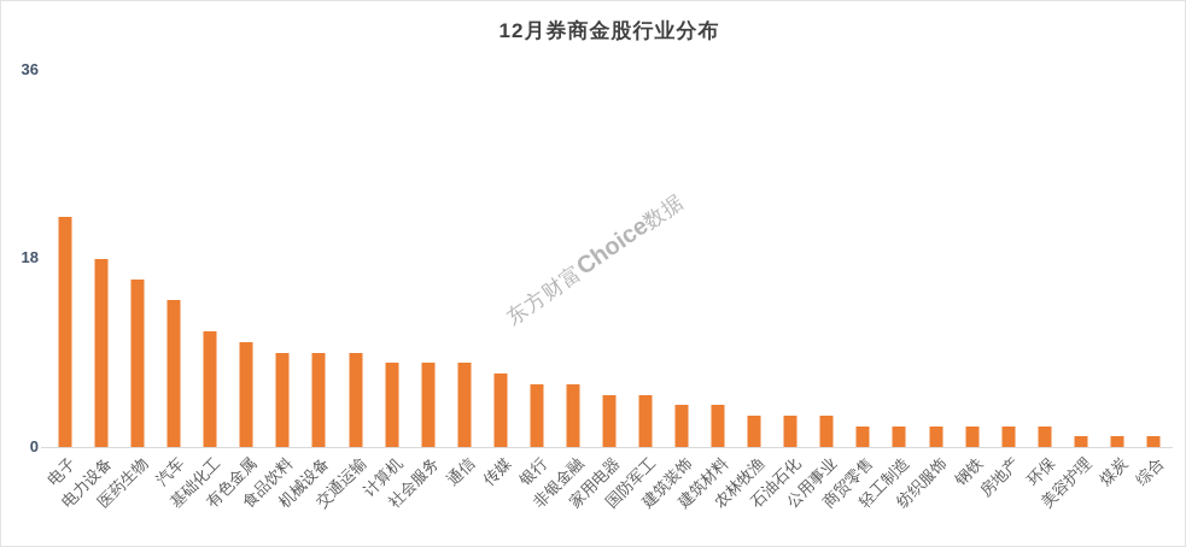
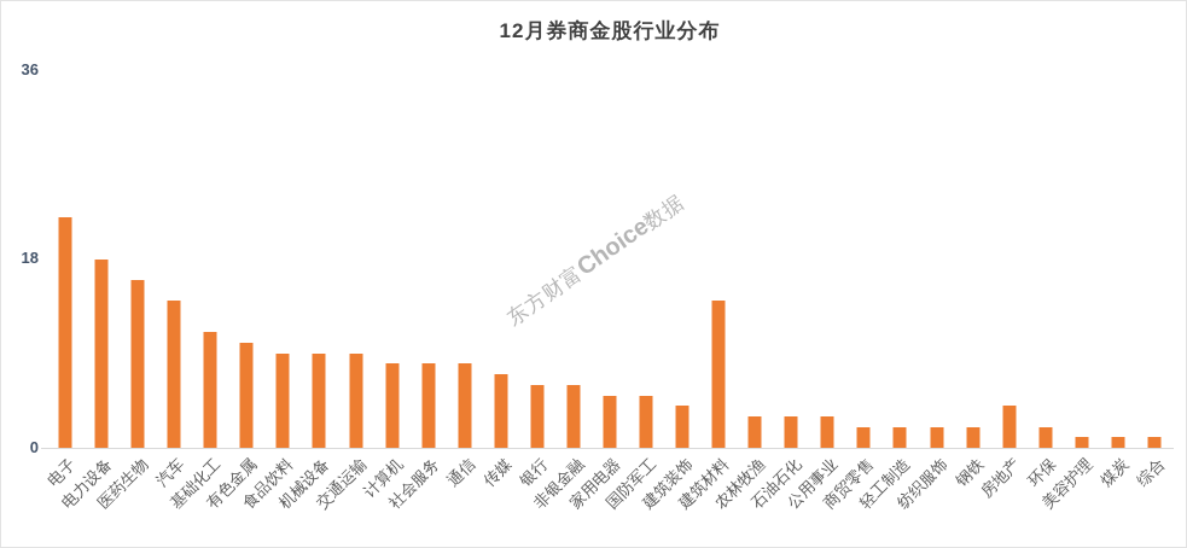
建筑材料: 4 -> 14
房地产: 2 -> 4
